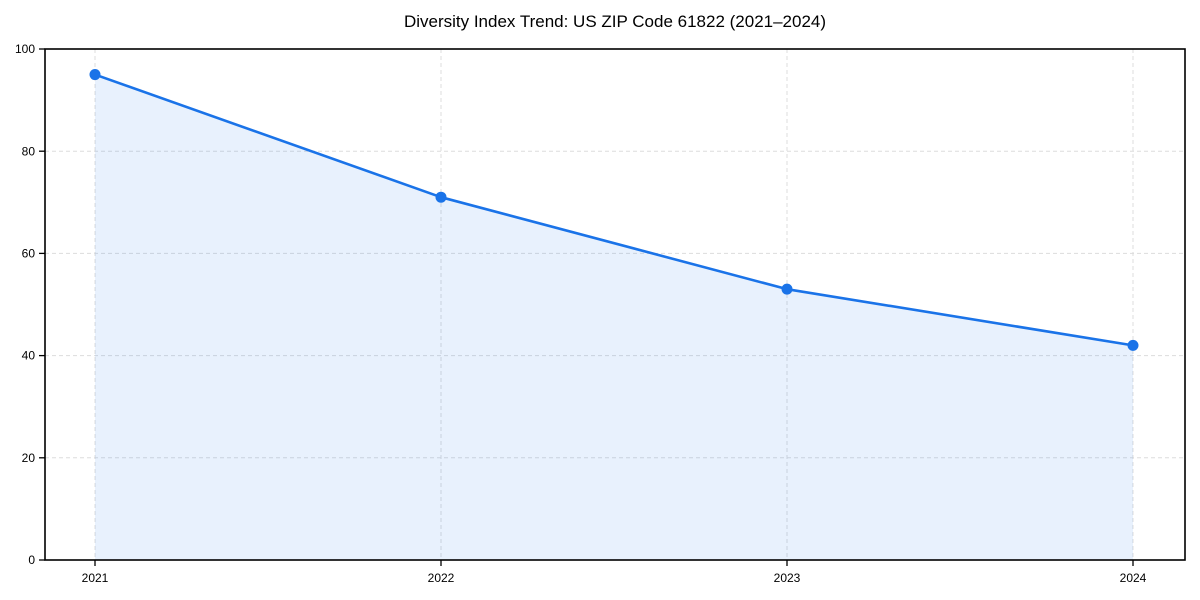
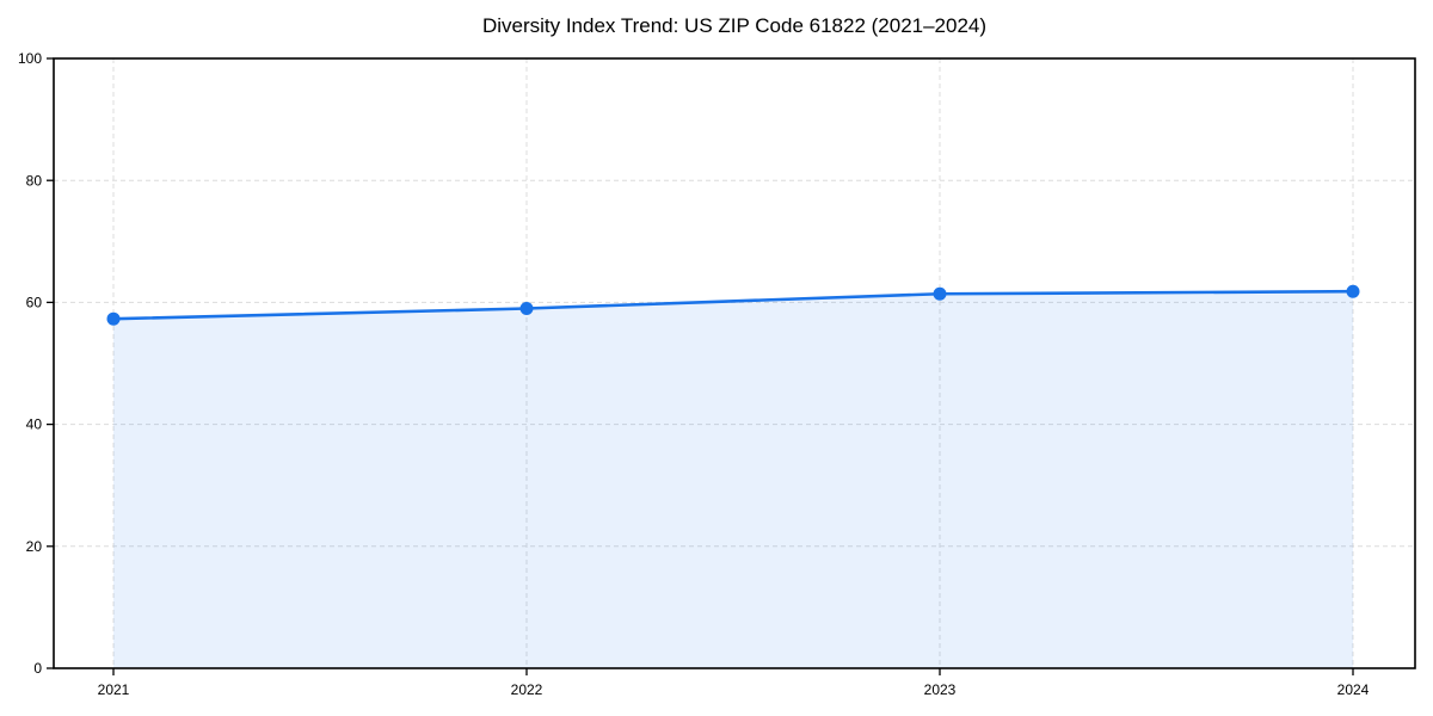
2021: 95 -> 57
2022: 71 -> 59
2023: 53 -> 61
2024: 42 -> 62
